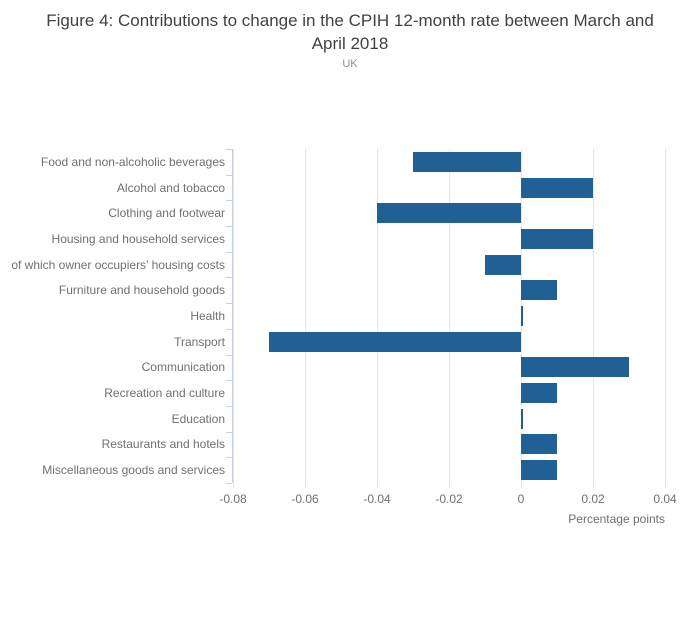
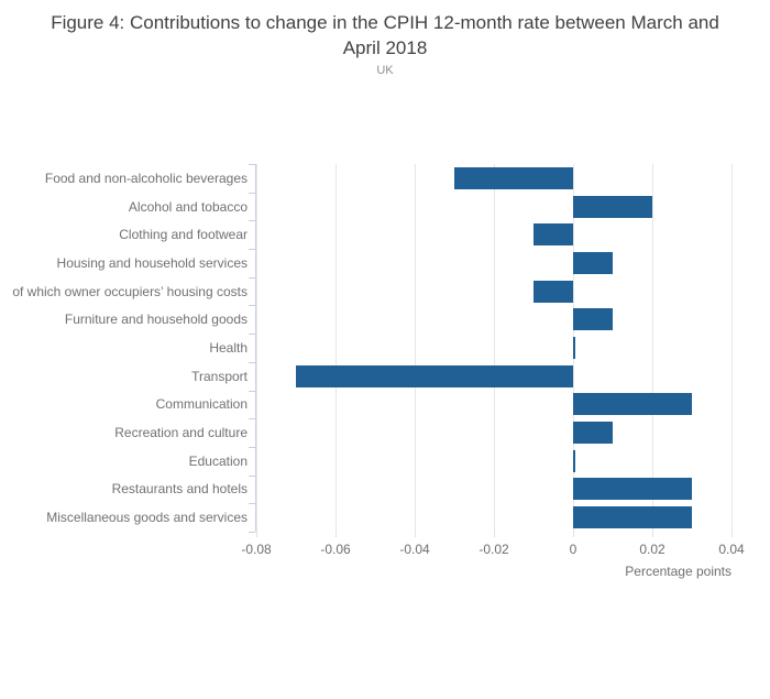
Clothing and footwear: -0.04 -> -0.01
Housing and household services: 0.02 -> 0.01
Restaurants and hotels: 0.01 -> 0.03
Miscellaneous goods and services: 0.01 -> 0.03
